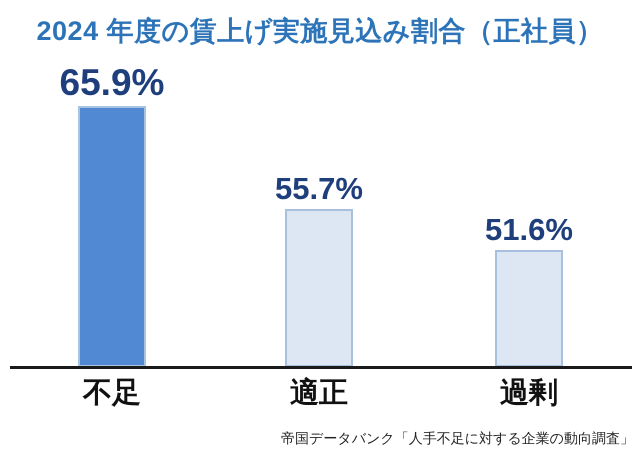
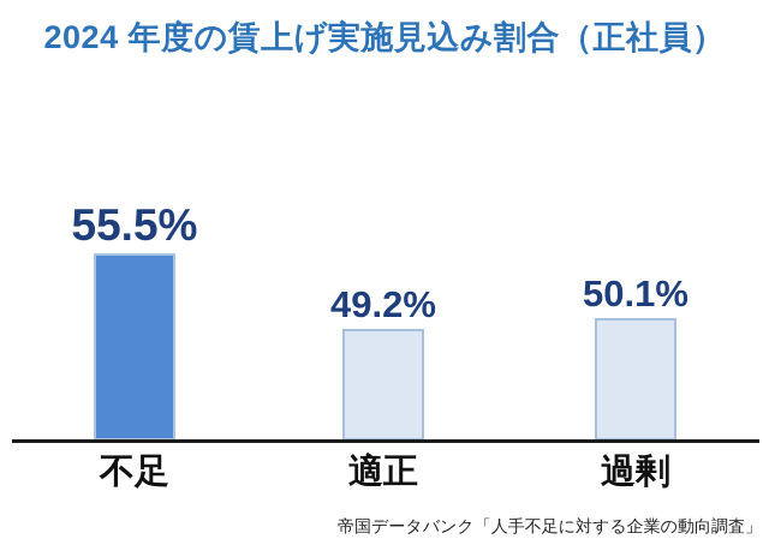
不足: 65.9% -> 55.5%
適正: 55.7% -> 49.2%
過剰: 51.6% -> 50.1%
